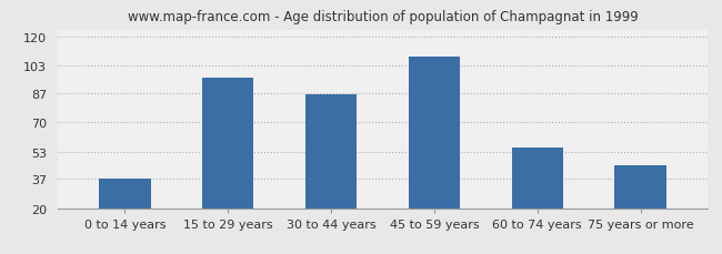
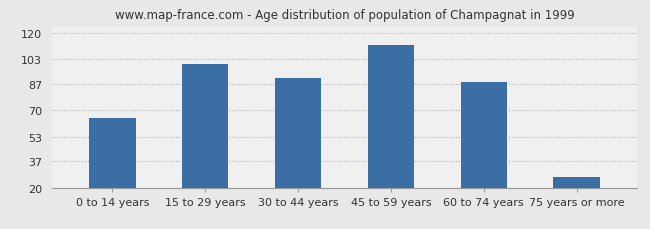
0 to 14 years: 37 -> 65
15 to 29 years: 96 -> 100
30 to 44 years: 86 -> 91
45 to 59 years: 108 -> 112
60 to 74 years: 55 -> 88
75 years or more: 45 -> 27
